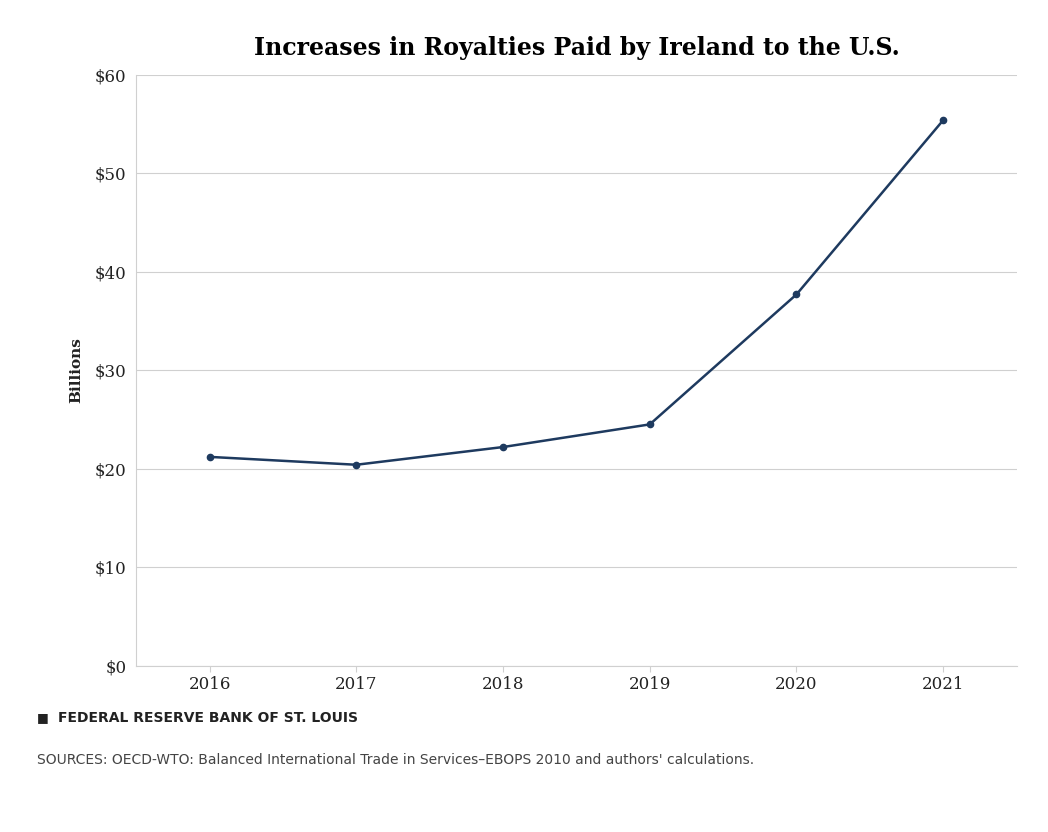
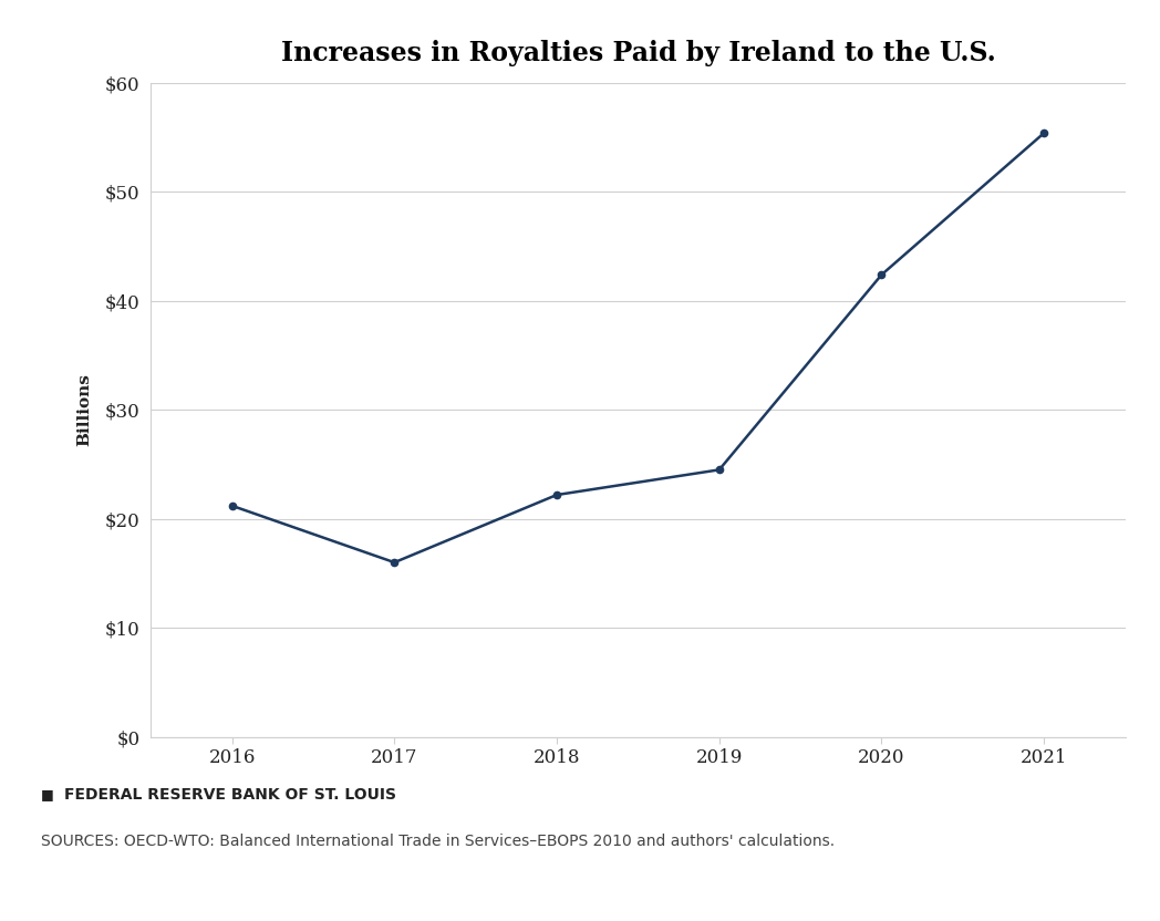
2017: $20.4 -> $16.0
2020: $37.7 -> $42.4
